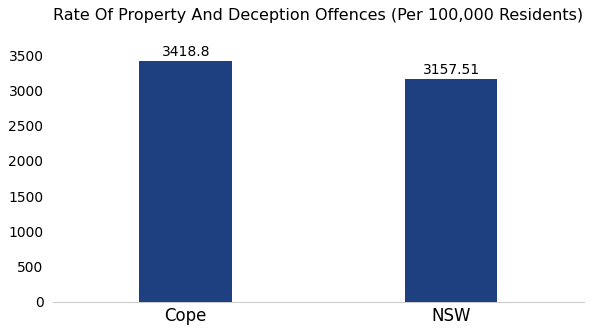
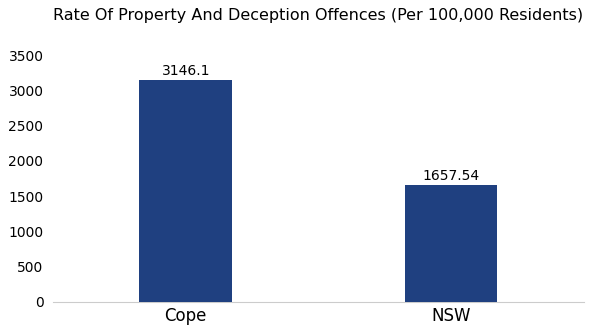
Cope: 3418.8 -> 3146.1
NSW: 3157.51 -> 1657.54
